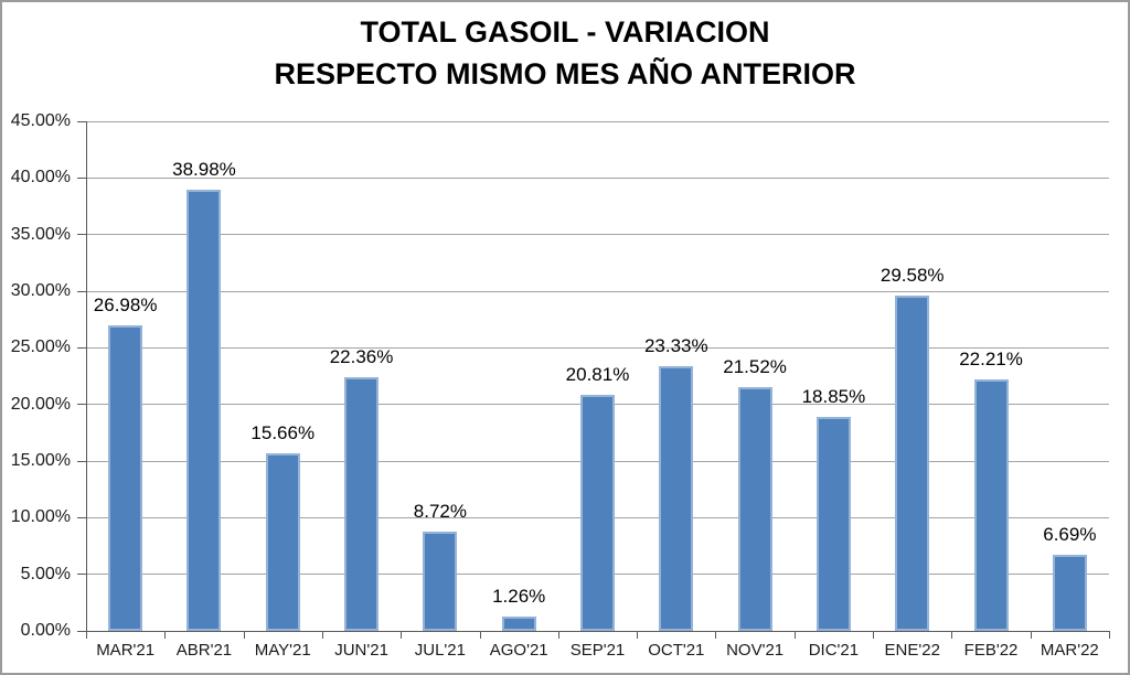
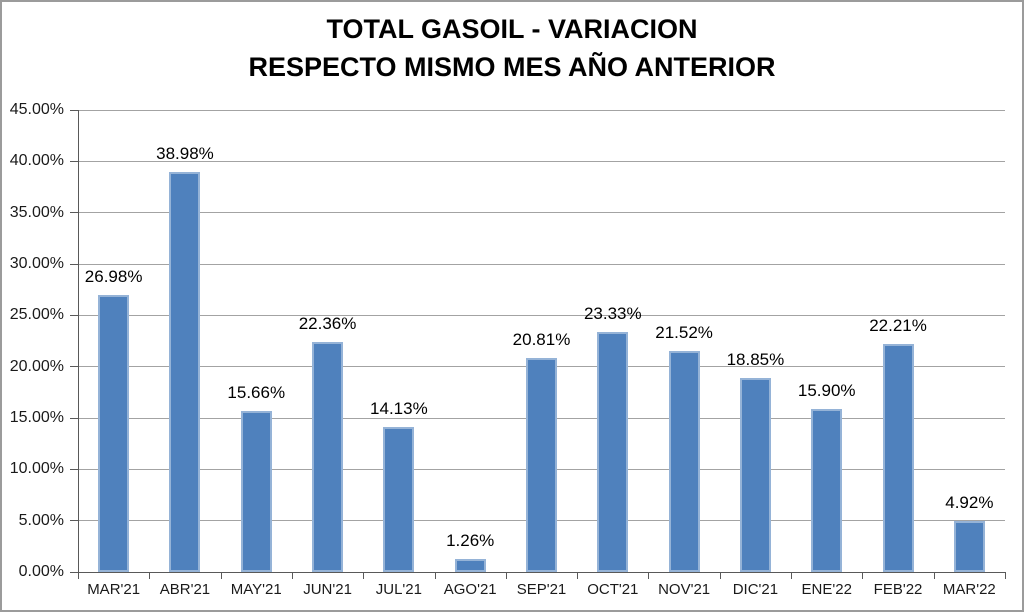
JUL'21: 8.72% -> 14.13%
ENE'22: 29.58% -> 15.90%
MAR'22: 6.69% -> 4.92%
